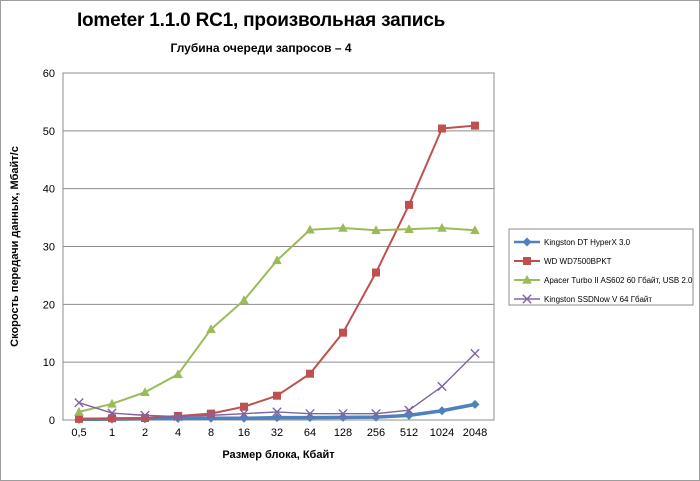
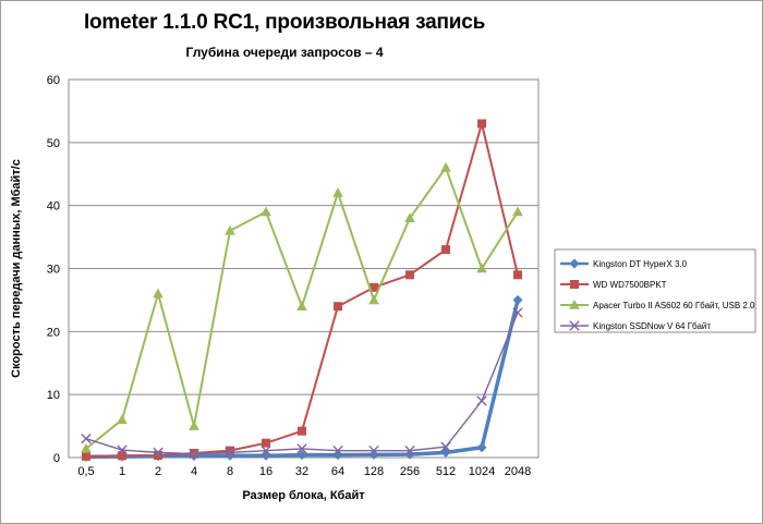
Apacer Turbo II AS602 60 Гбайт, USB 2.0/1: 3 -> 6
Apacer Turbo II AS602 60 Гбайт, USB 2.0/2: 5 -> 26
Apacer Turbo II AS602 60 Гбайт, USB 2.0/4: 8 -> 5
Apacer Turbo II AS602 60 Гбайт, USB 2.0/8: 16 -> 36
Apacer Turbo II AS602 60 Гбайт, USB 2.0/16: 21 -> 39
Apacer Turbo II AS602 60 Гбайт, USB 2.0/32: 28 -> 24
WD WD7500BPKT/64: 8 -> 24
Apacer Turbo II AS602 60 Гбайт, USB 2.0/64: 33 -> 42
WD WD7500BPKT/128: 15 -> 27
Apacer Turbo II AS602 60 Гбайт, USB 2.0/128: 33 -> 25
WD WD7500BPKT/256: 26 -> 29
Apacer Turbo II AS602 60 Гбайт, USB 2.0/256: 33 -> 38
WD WD7500BPKT/512: 37 -> 33
Apacer Turbo II AS602 60 Гбайт, USB 2.0/512: 33 -> 46
WD WD7500BPKT/1024: 50 -> 53
Apacer Turbo II AS602 60 Гбайт, USB 2.0/1024: 33 -> 30
Kingston SSDNow V 64 Гбайт/1024: 6 -> 9
Kingston DT HyperX 3.0/2048: 3 -> 25
WD WD7500BPKT/2048: 51 -> 29
Apacer Turbo II AS602 60 Гбайт, USB 2.0/2048: 33 -> 39
Kingston SSDNow V 64 Гбайт/2048: 12 -> 23
